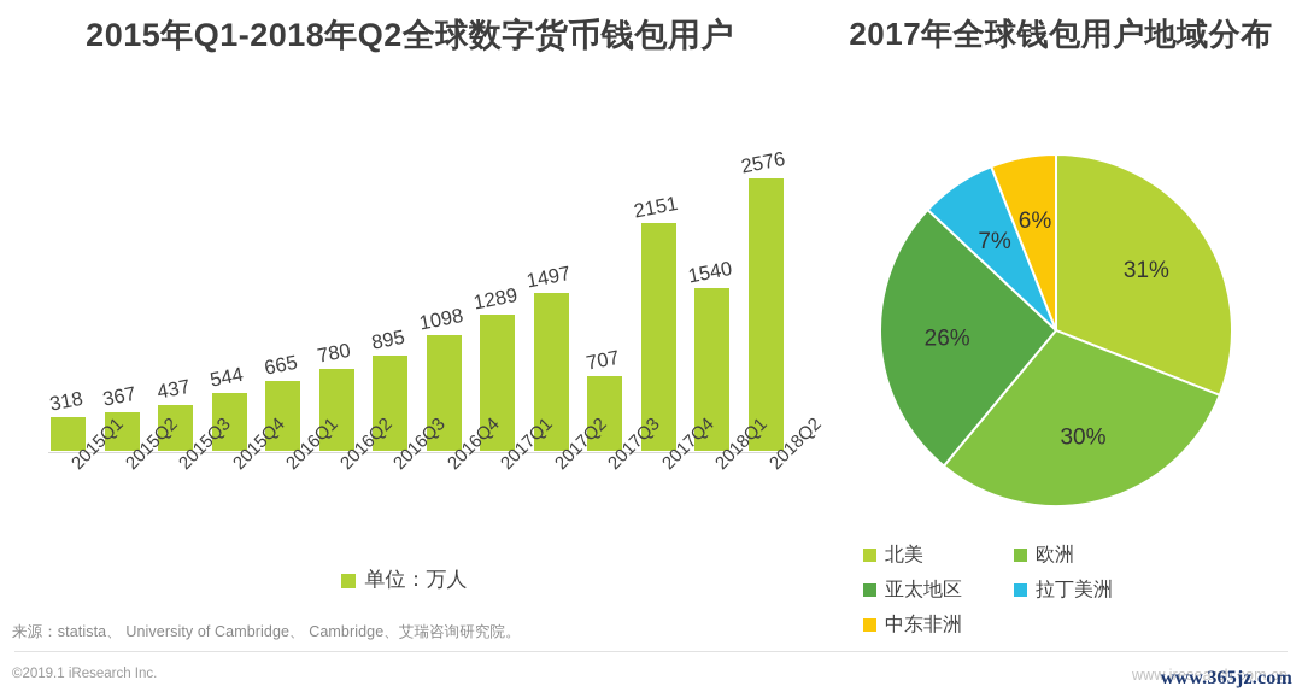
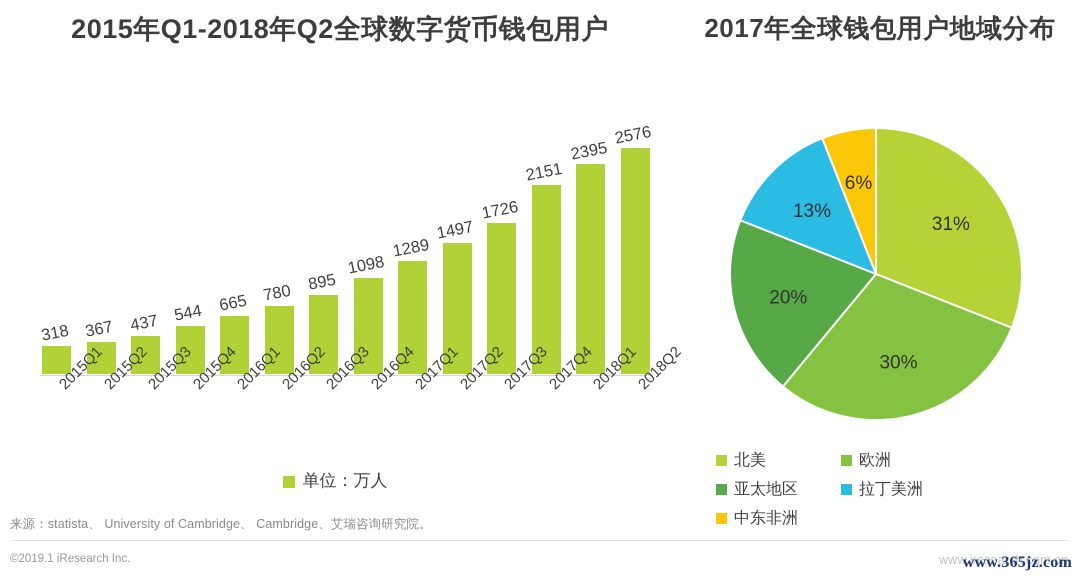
2015年Q1-2018年Q2全球数字货币钱包用户/2017Q3: 707 -> 1726
2015年Q1-2018年Q2全球数字货币钱包用户/2018Q1: 1540 -> 2395
2017年全球钱包用户地域分布/亚太地区: 26% -> 20%
2017年全球钱包用户地域分布/拉丁美洲: 7% -> 13%
